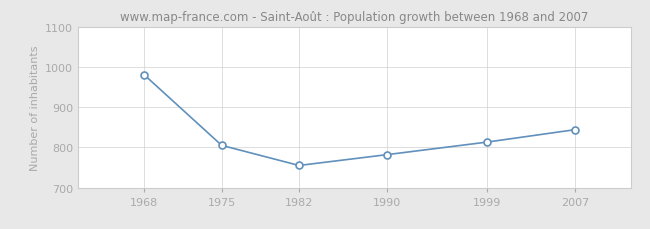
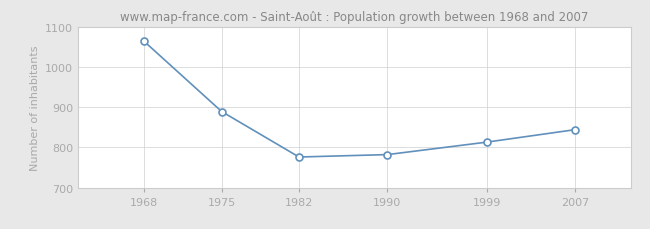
1968: 980 -> 1063
1975: 805 -> 889
1982: 755 -> 776
